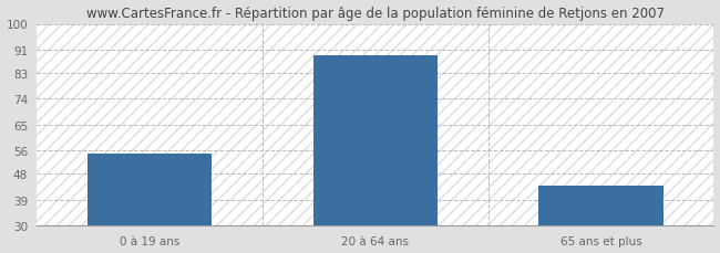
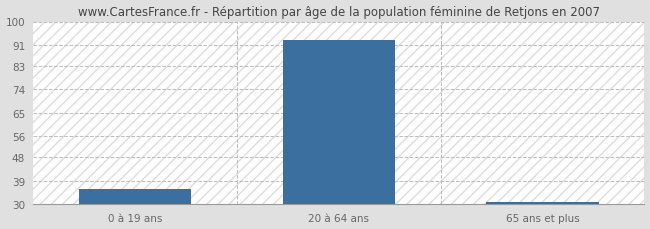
0 à 19 ans: 55 -> 36
20 à 64 ans: 89 -> 93
65 ans et plus: 44 -> 31
